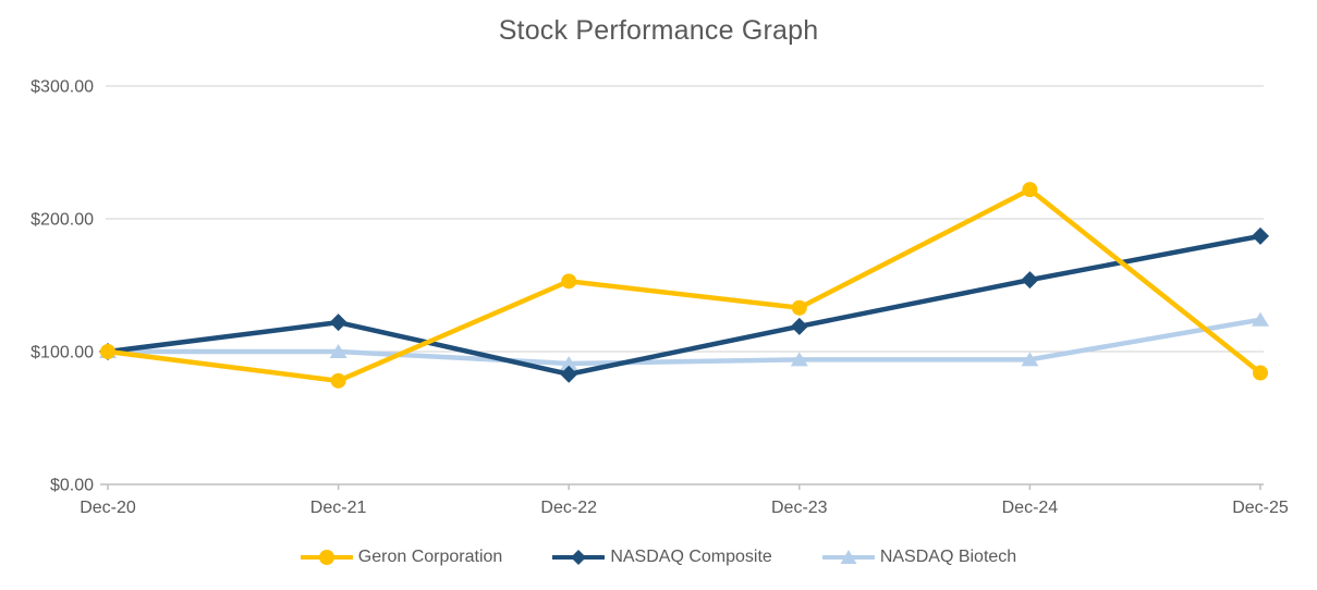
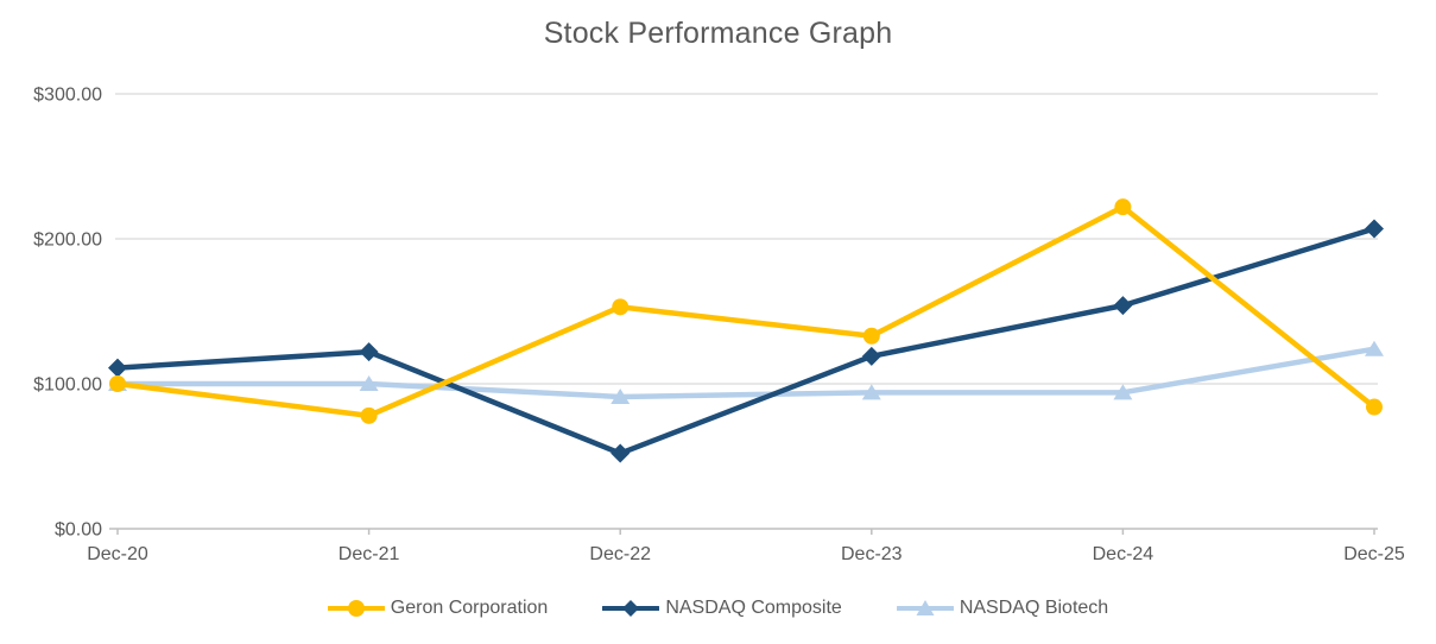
NASDAQ Composite/Dec-20: $100 -> $111
NASDAQ Composite/Dec-22: $83 -> $52
NASDAQ Composite/Dec-25: $187 -> $207
